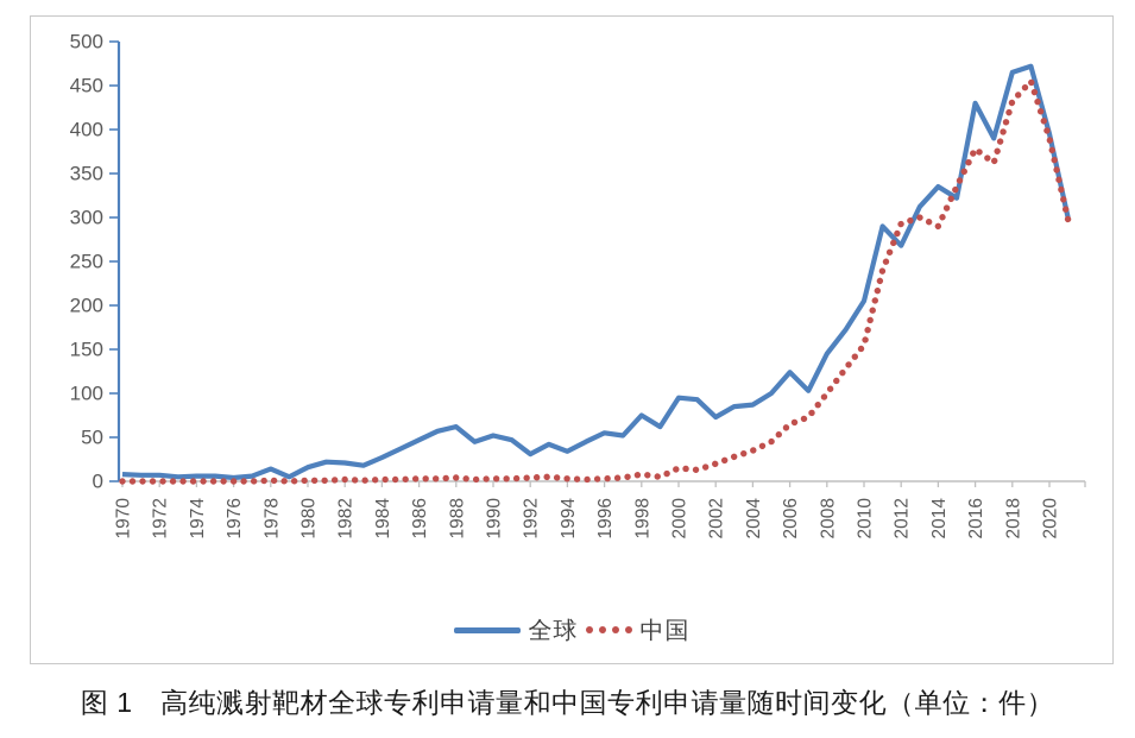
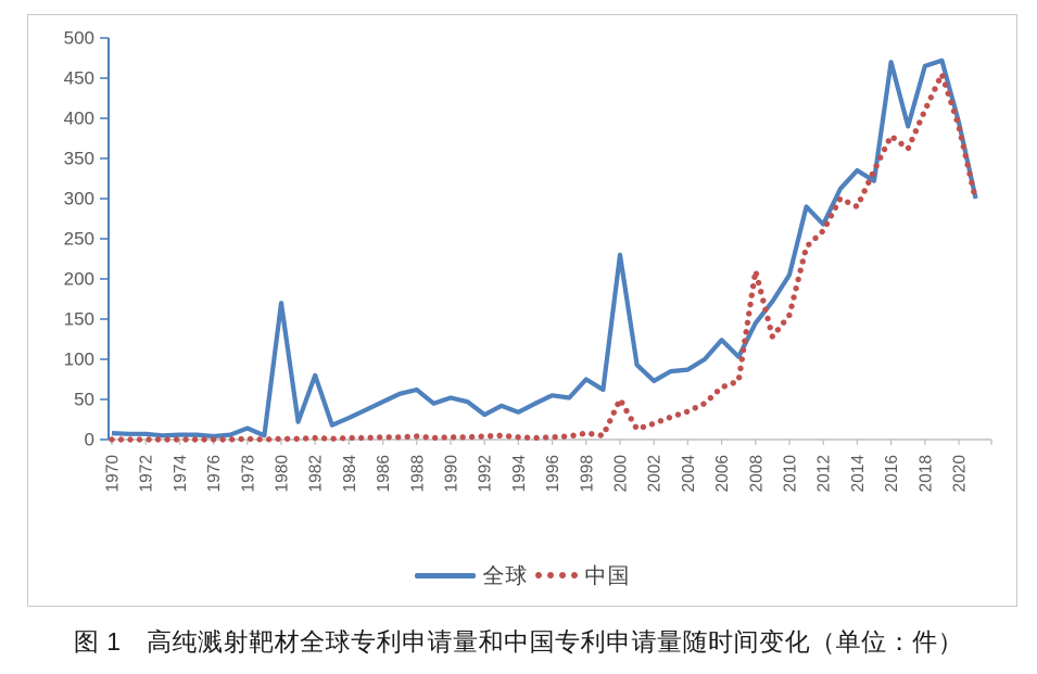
全球/1980: 20 -> 170
全球/1982: 20 -> 80
全球/2000: 100 -> 230
中国/2000: 20 -> 50
中国/2008: 100 -> 210
中国/2012: 290 -> 260
全球/2016: 430 -> 470
中国/2018: 430 -> 410
